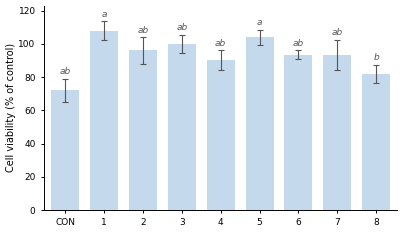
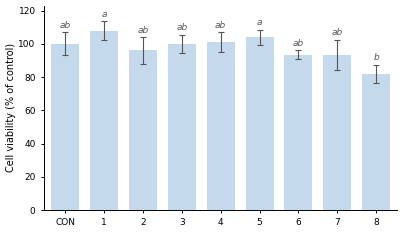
CON: 72 -> 100
4: 90 -> 101
